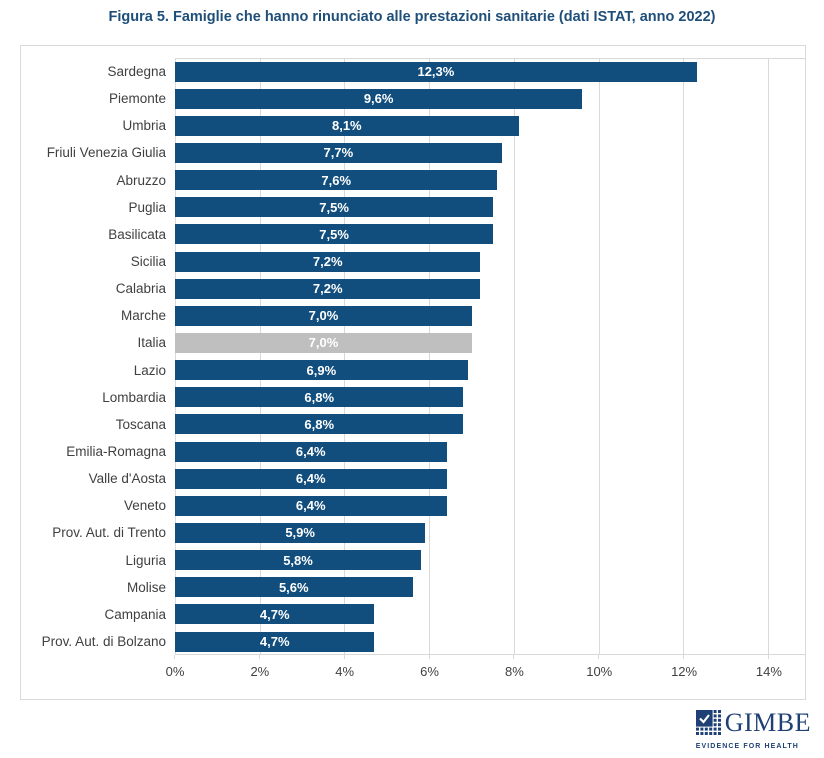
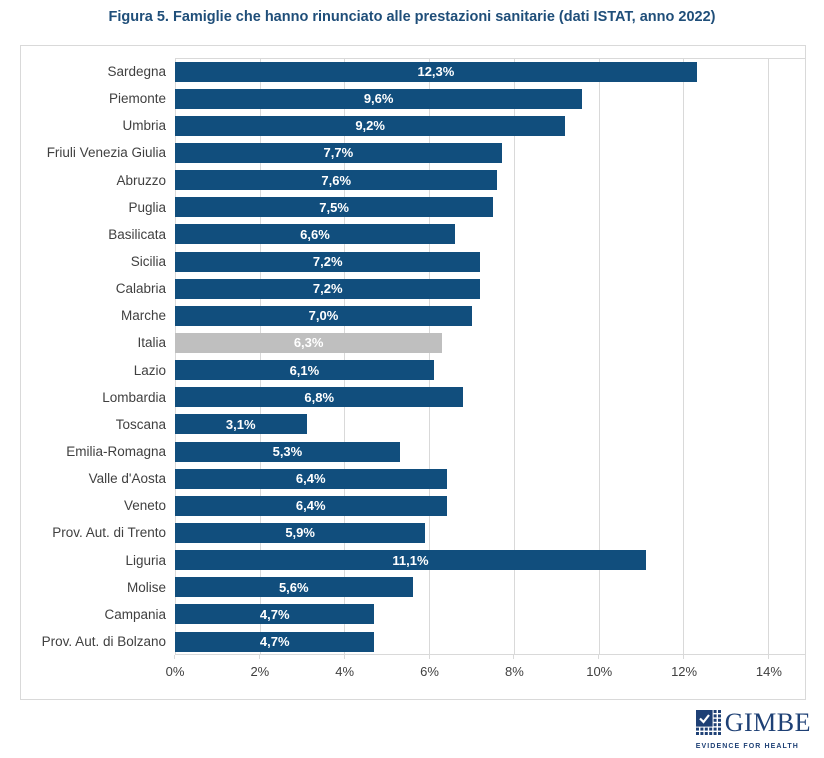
Umbria: 8,1% -> 9,2%
Basilicata: 7,5% -> 6,6%
Italia: 7,0% -> 6,3%
Lazio: 6,9% -> 6,1%
Toscana: 6,8% -> 3,1%
Emilia-Romagna: 6,4% -> 5,3%
Liguria: 5,8% -> 11,1%
